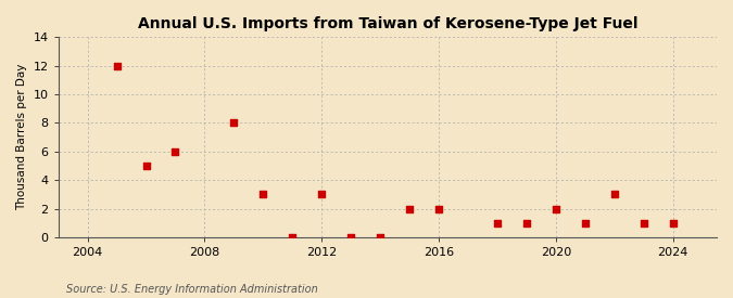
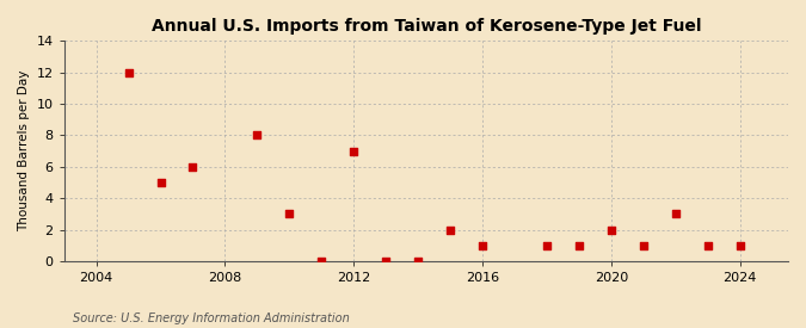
2012: 3 -> 7
2016: 2 -> 1
